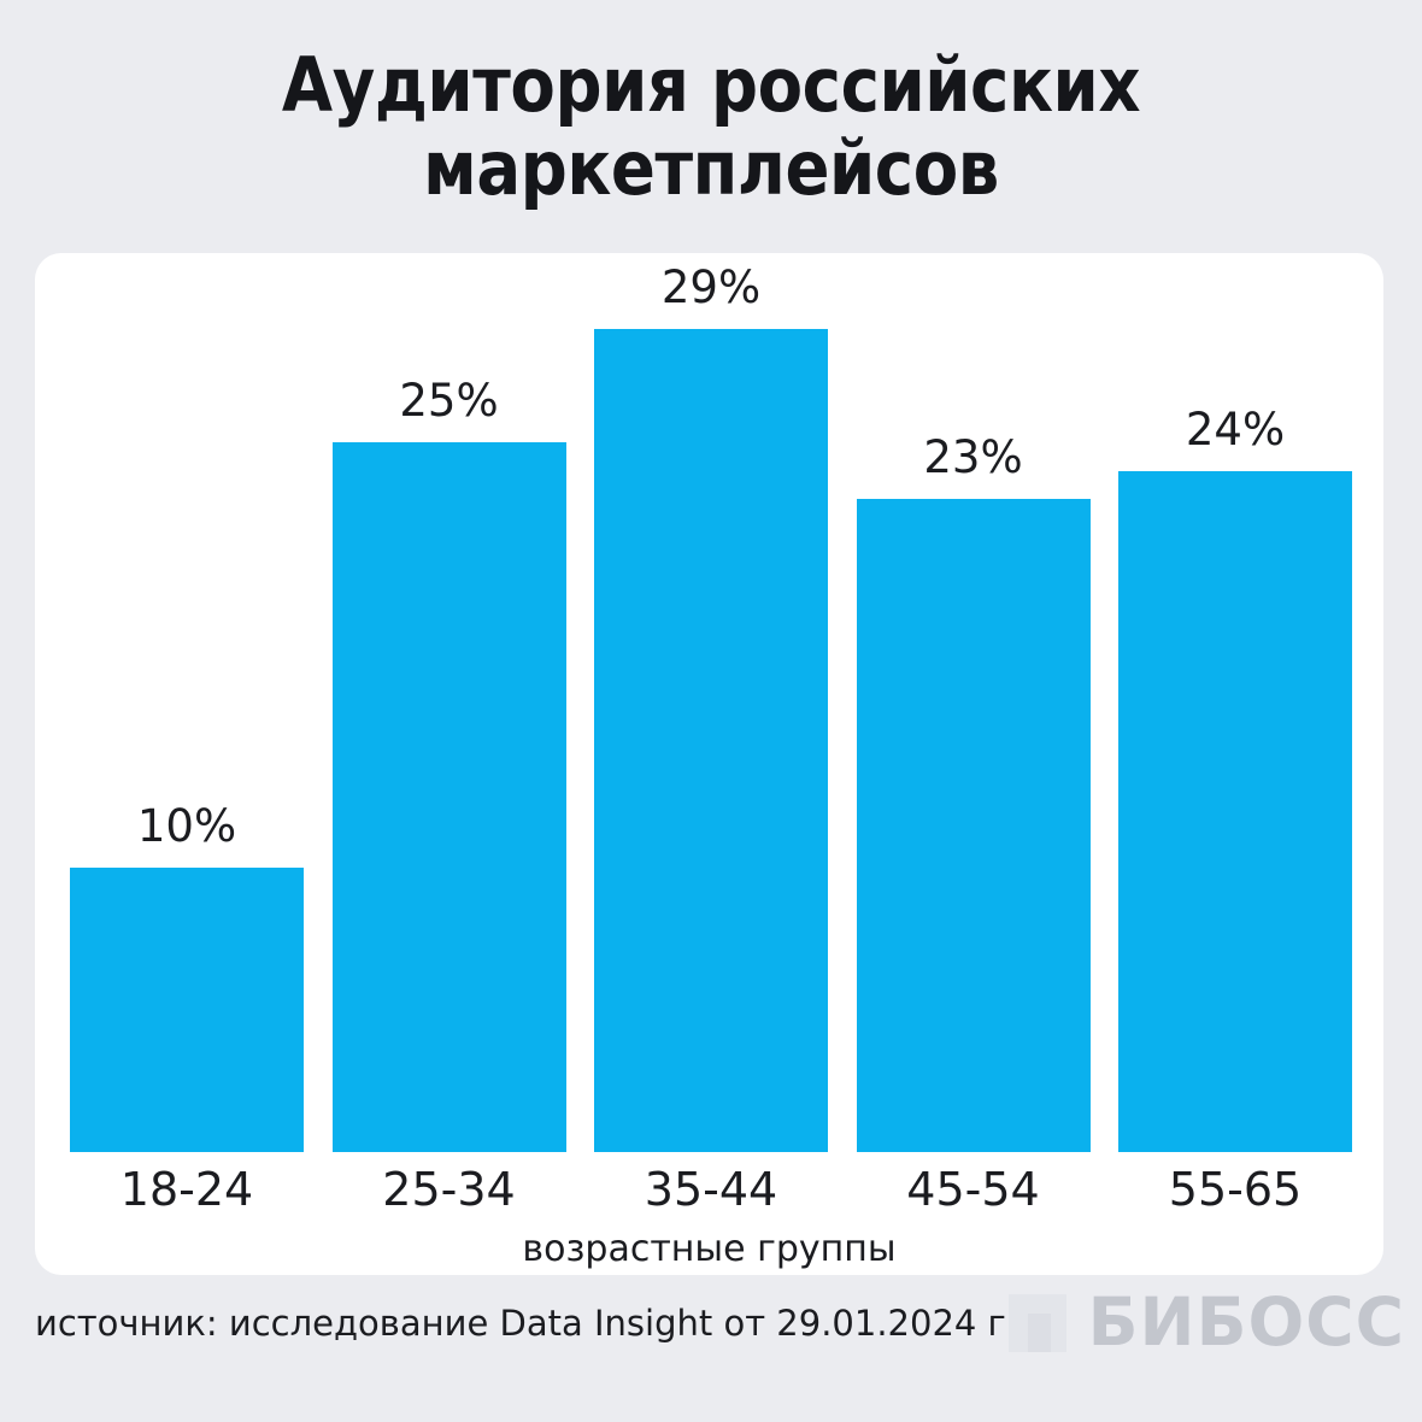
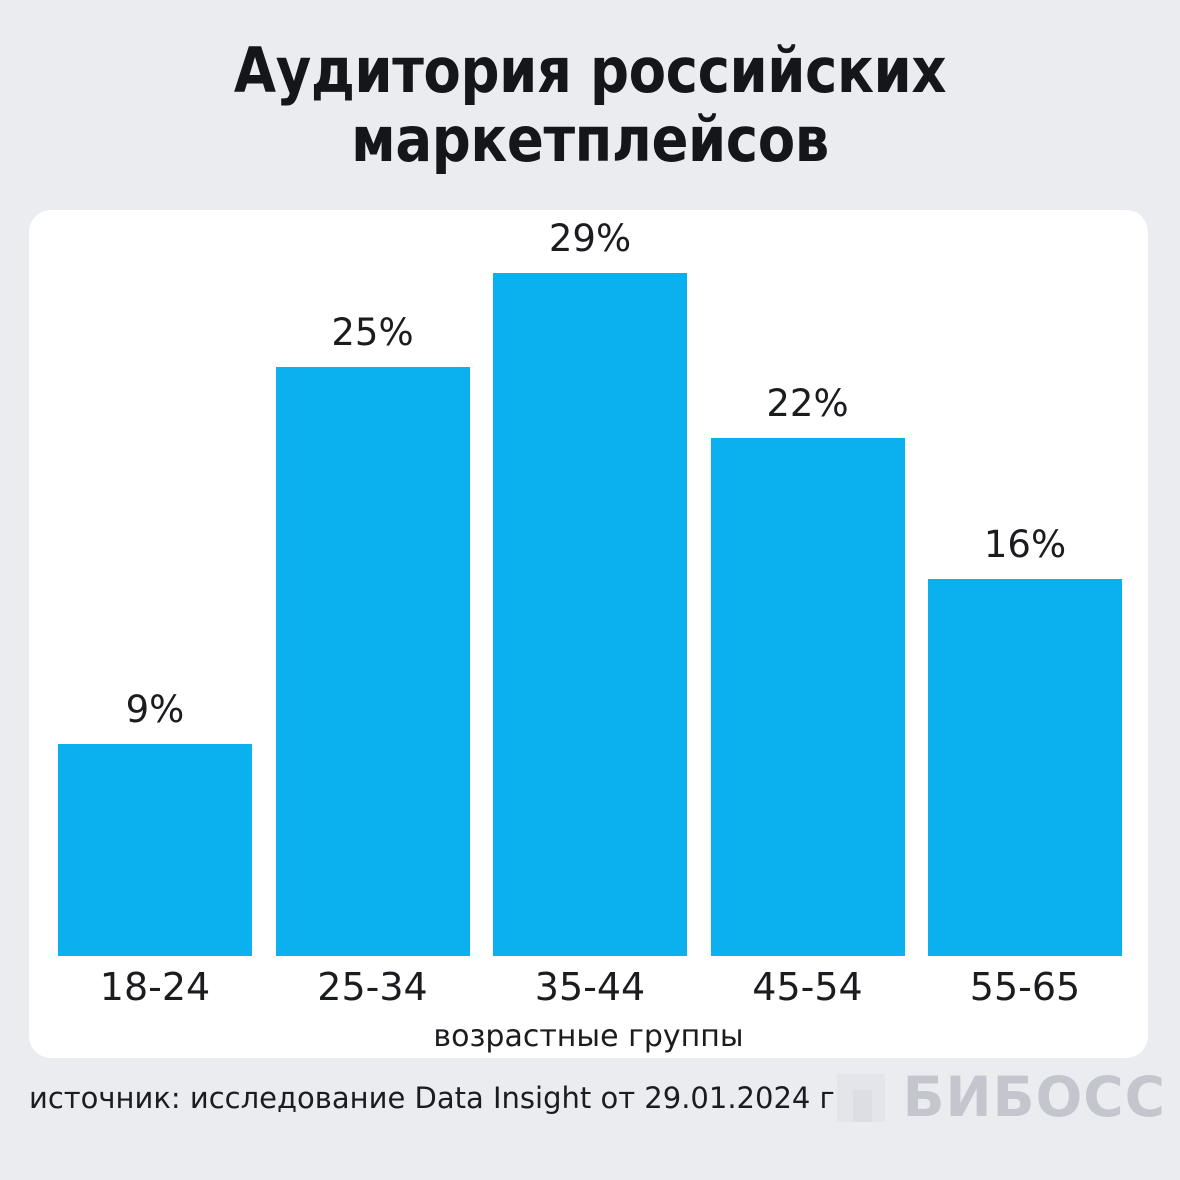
18-24: 10% -> 9%
45-54: 23% -> 22%
55-65: 24% -> 16%
